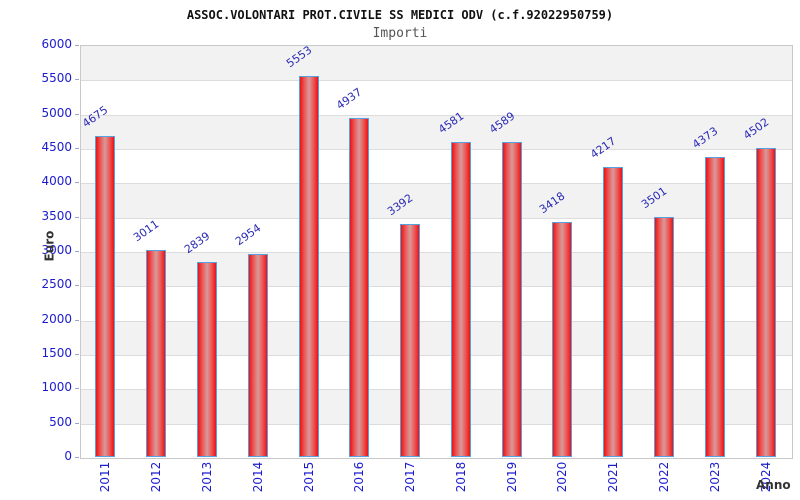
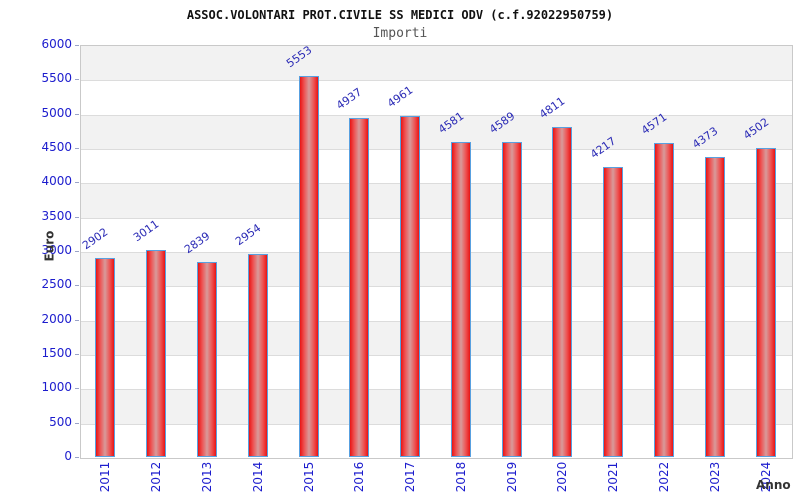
2011: 4675 -> 2902
2017: 3392 -> 4961
2020: 3418 -> 4811
2022: 3501 -> 4571
